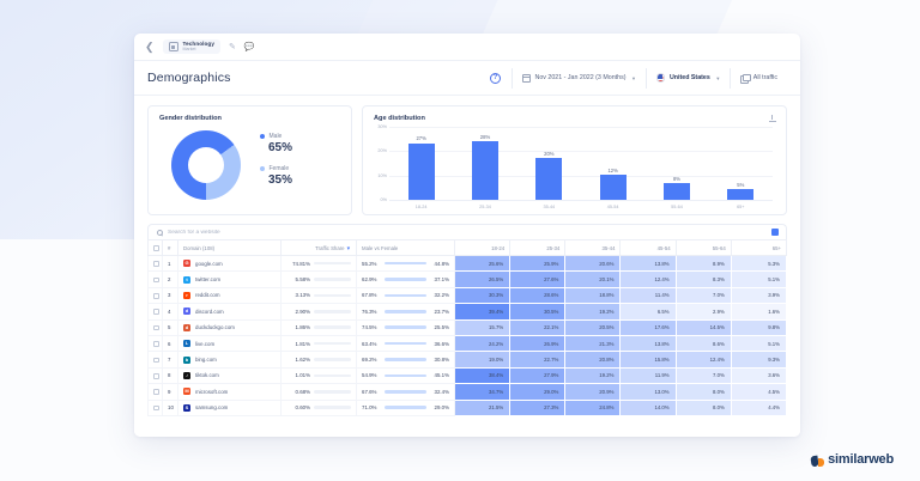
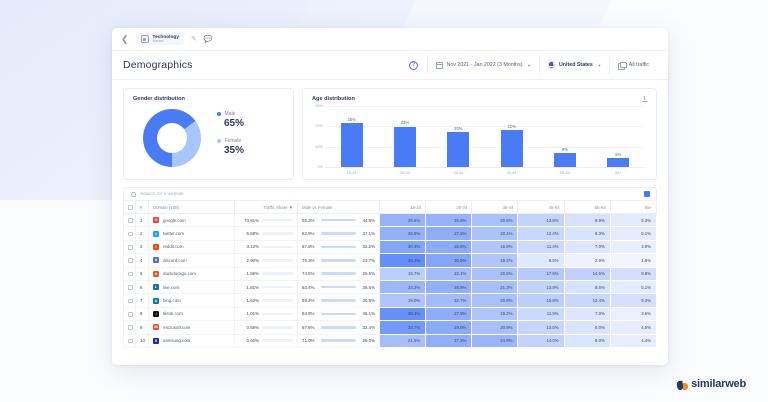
Age distribution/18-24: 27% -> 25%
Age distribution/25-34: 28% -> 23%
Age distribution/45-54: 12% -> 21%
